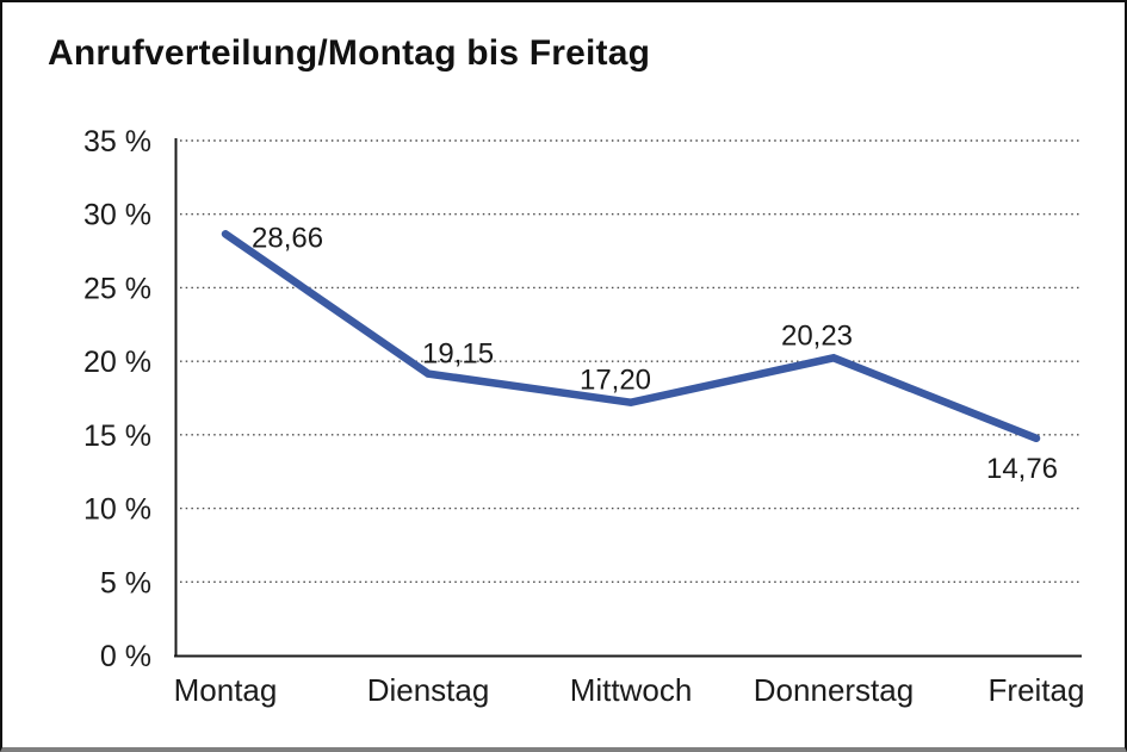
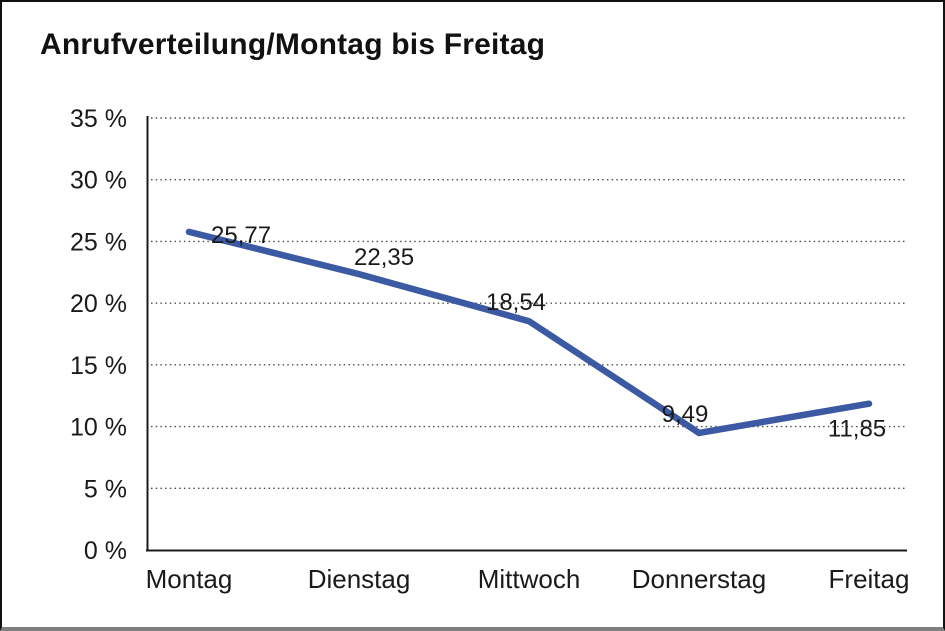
Montag: 28,66 -> 25,77
Dienstag: 19,15 -> 22,35
Mittwoch: 17,20 -> 18,54
Donnerstag: 20,23 -> 9,49
Freitag: 14,76 -> 11,85
